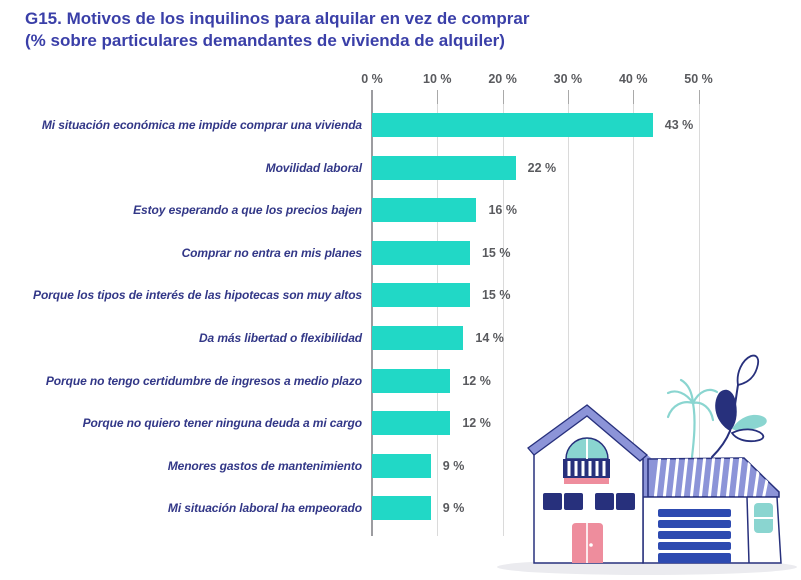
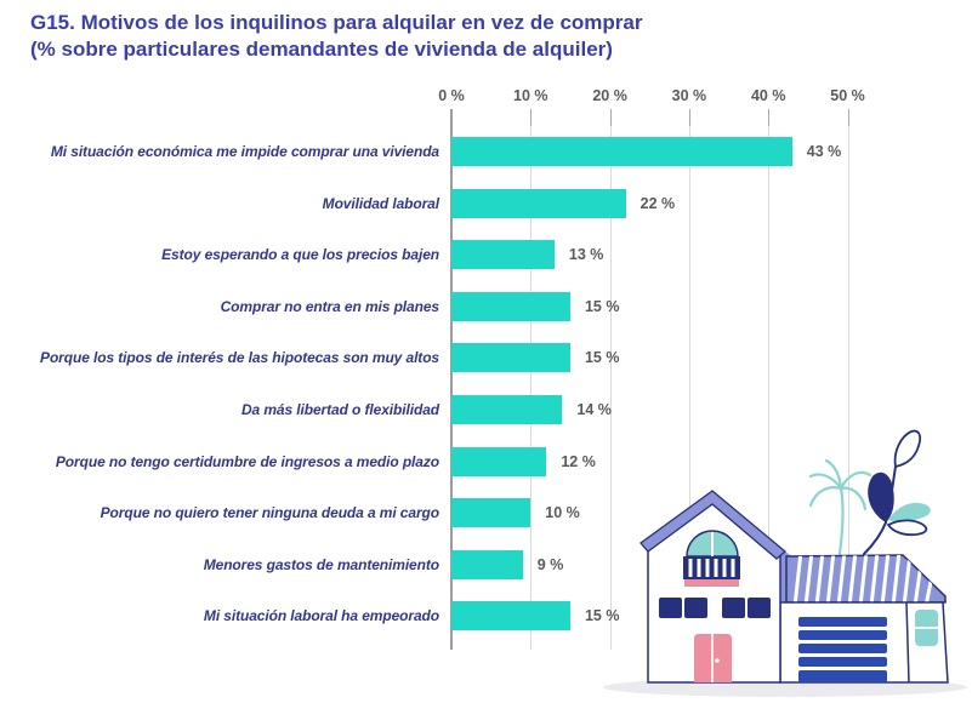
Estoy esperando a que los precios bajen: 16 -> 13
Porque no quiero tener ninguna deuda a mi cargo: 12 -> 10
Mi situación laboral ha empeorado: 9 -> 15
